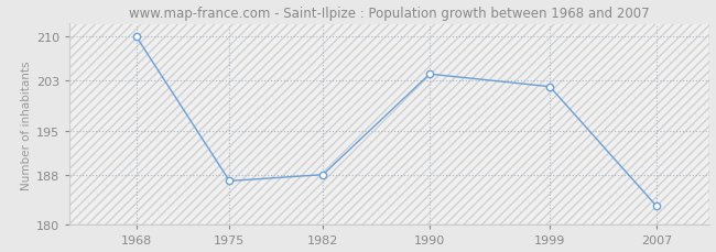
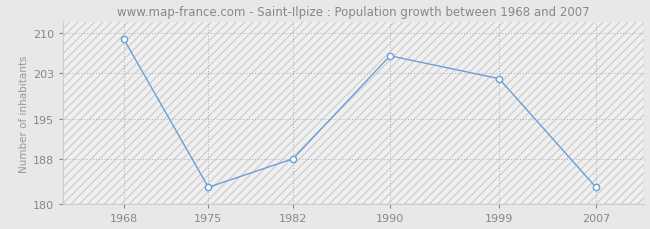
1968: 210 -> 209
1975: 187 -> 183
1990: 204 -> 206
